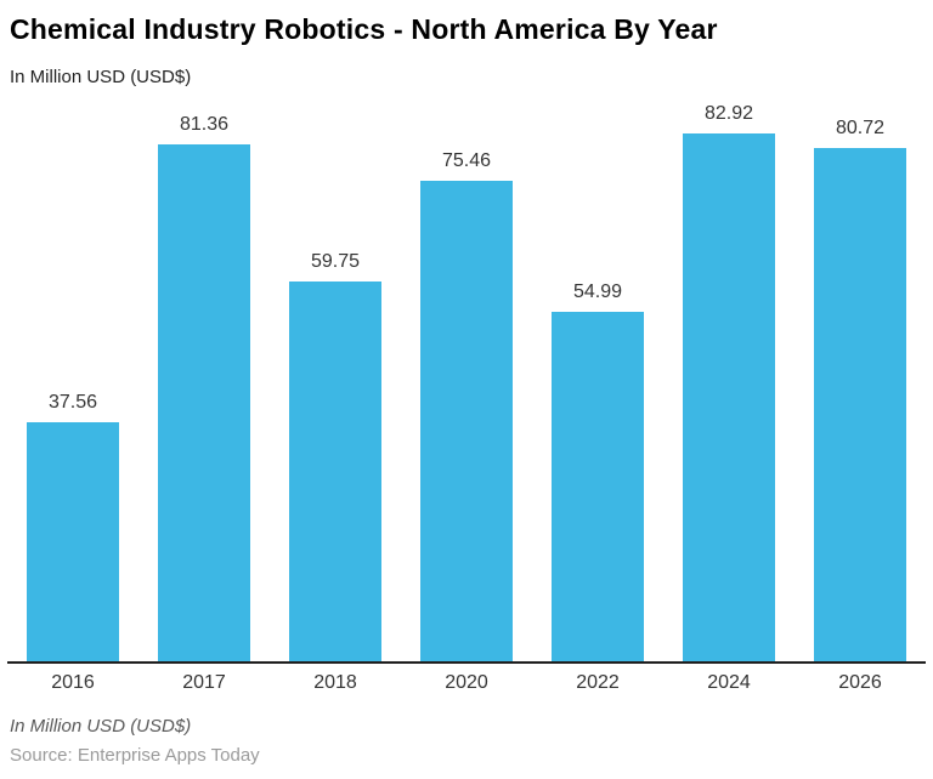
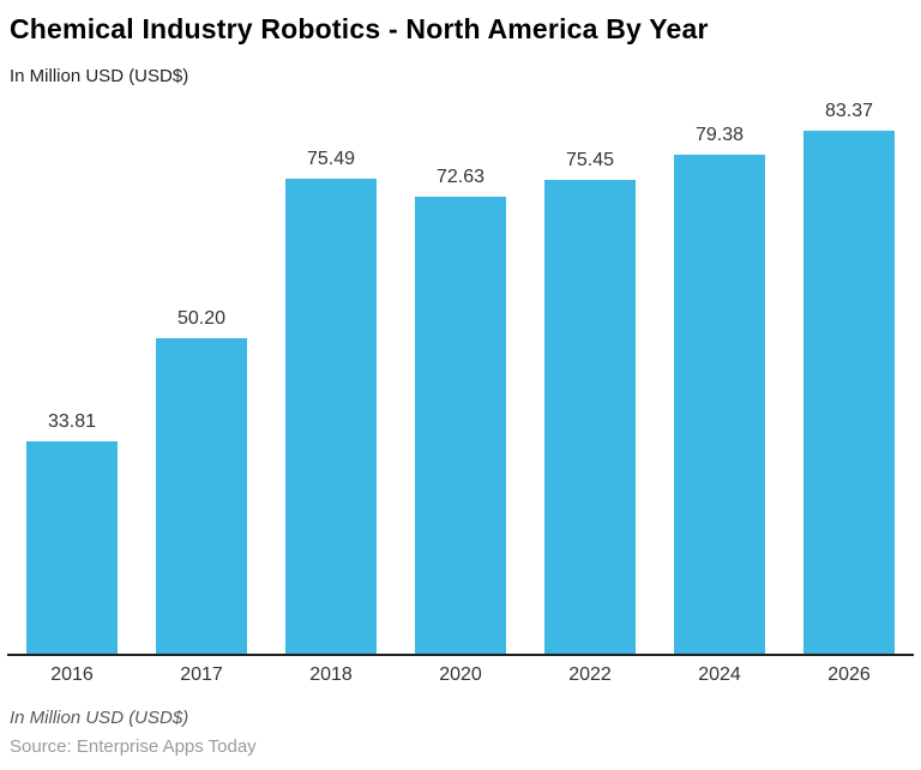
2016: 37.56 -> 33.81
2017: 81.36 -> 50.20
2018: 59.75 -> 75.49
2020: 75.46 -> 72.63
2022: 54.99 -> 75.45
2024: 82.92 -> 79.38
2026: 80.72 -> 83.37
